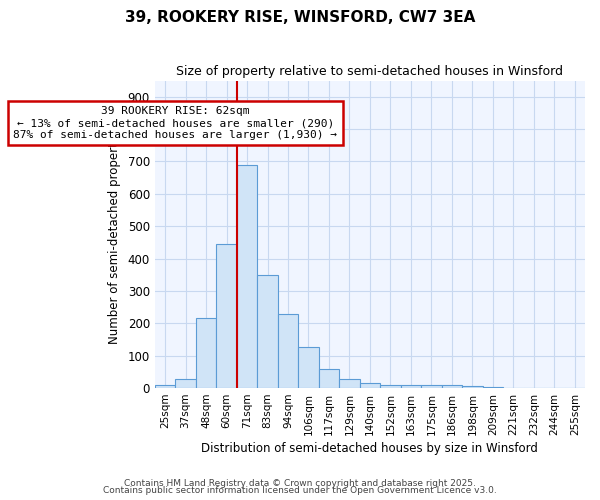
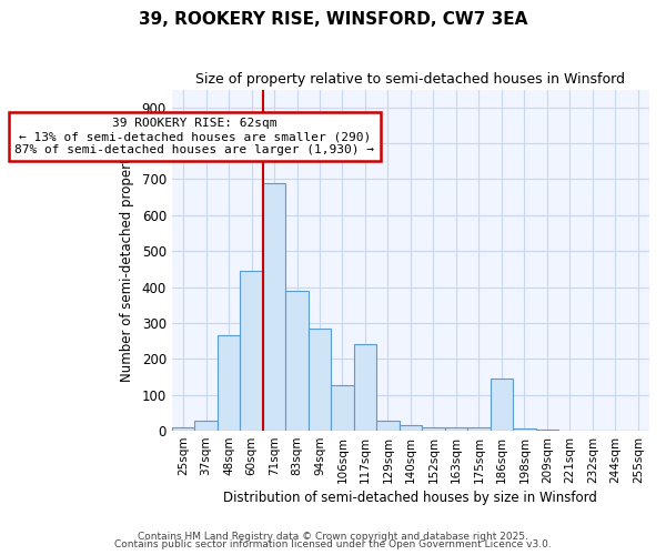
48sqm: 215 -> 265
83sqm: 350 -> 390
94sqm: 230 -> 285
117sqm: 60 -> 240
186sqm: 8 -> 145
